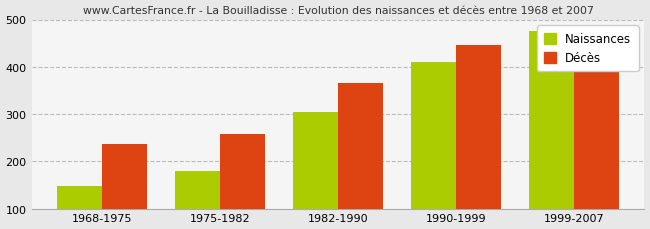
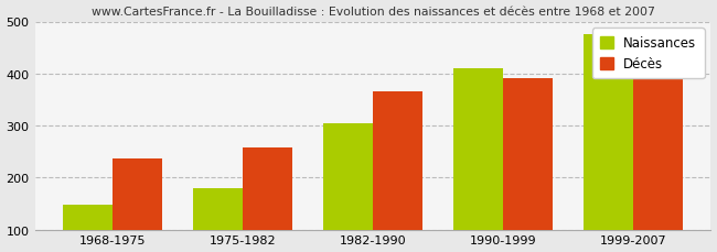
Décès/1990-1999: 447 -> 390
